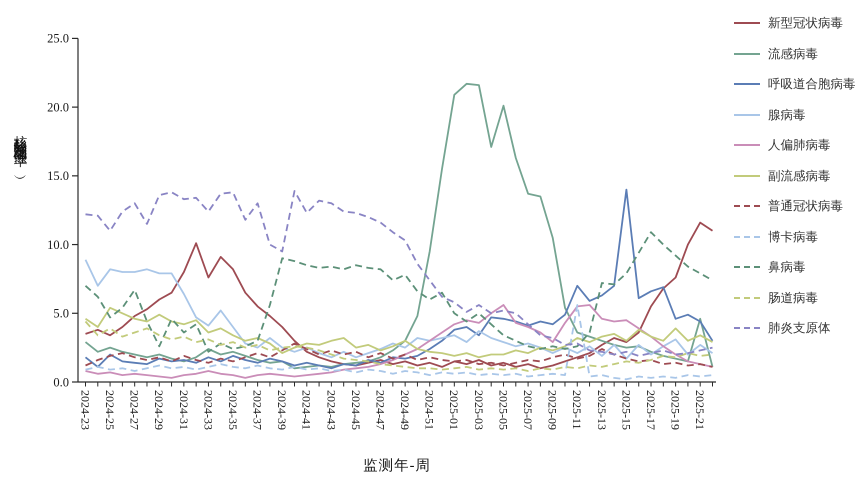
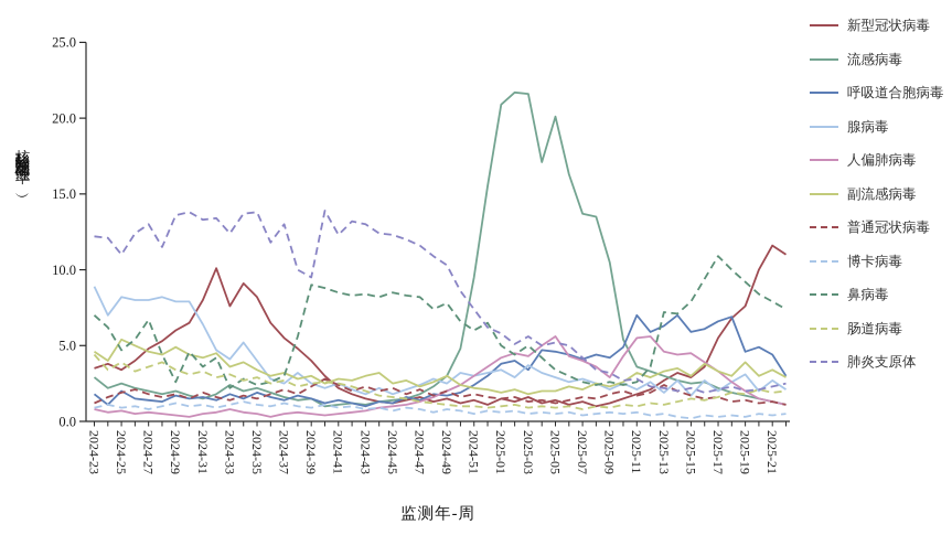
副流感病毒/2024-39: 2.1 -> 3.0
博卡病毒/2025-11: 5.6 -> 0.6
呼吸道合胞病毒/2025-15: 14.0 -> 5.9
流感病毒/2025-21: 4.6 -> 1.3
